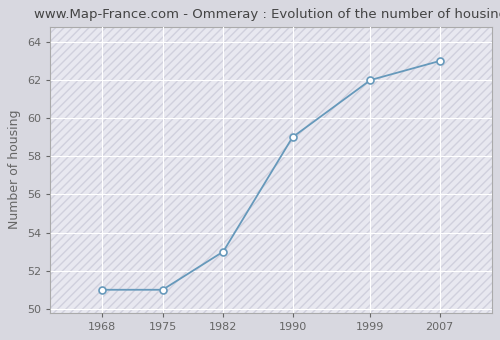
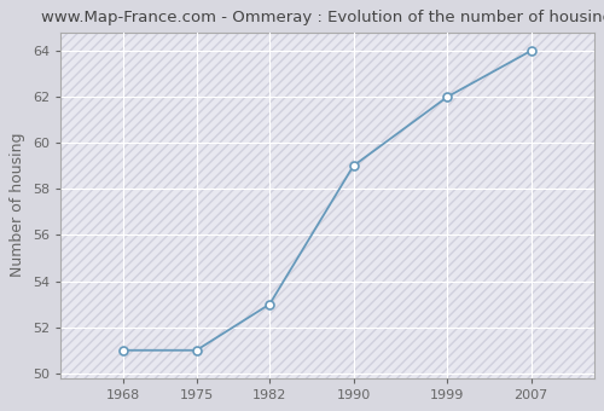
2007: 63 -> 64
